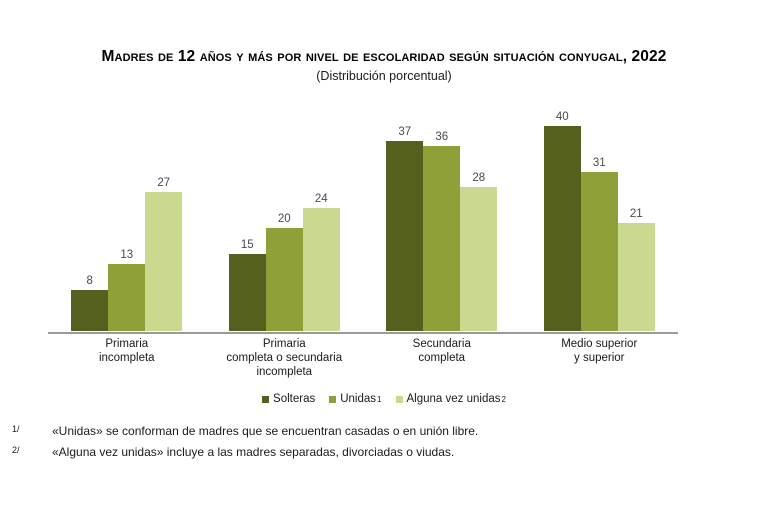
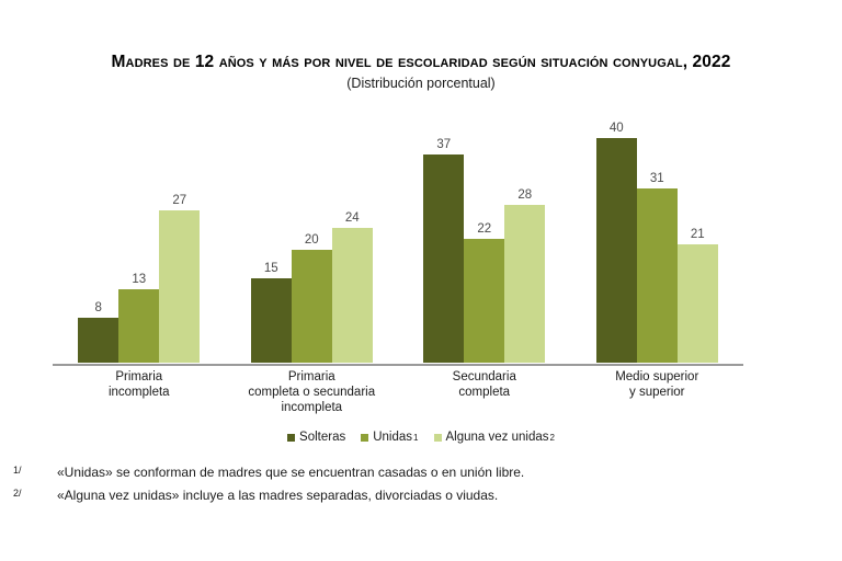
Unidas/Secundaria completa: 36 -> 22
